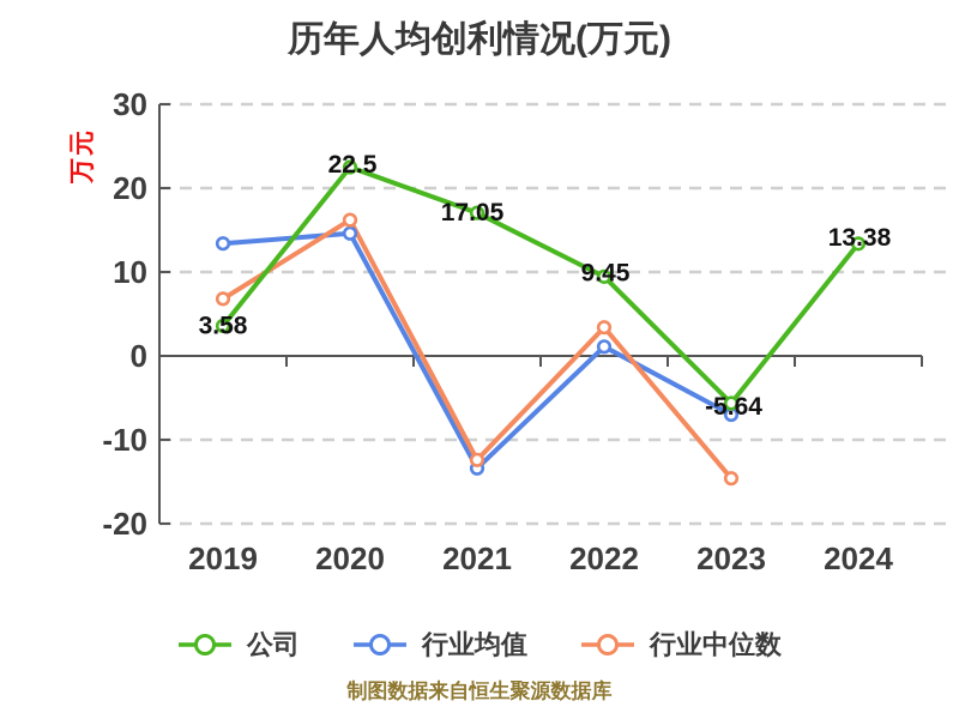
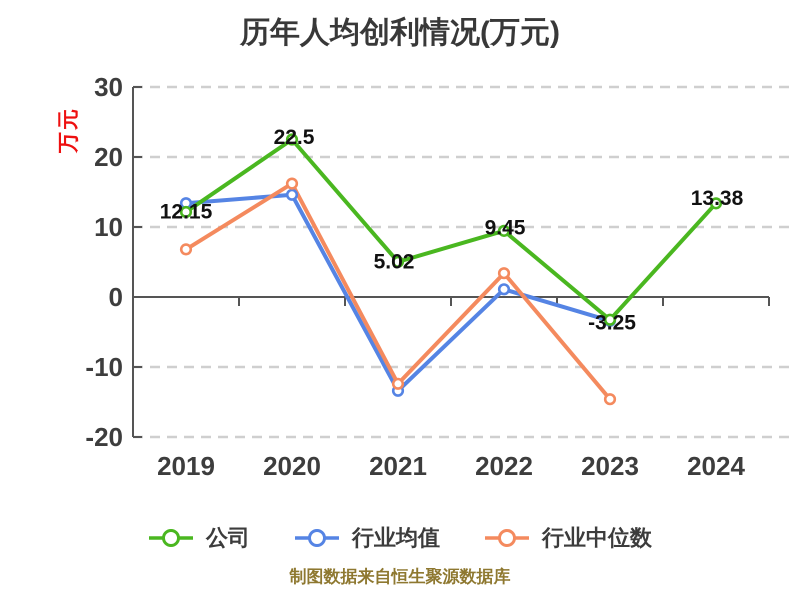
公司/2019: 3.58 -> 12.15
公司/2021: 17.05 -> 5.02
公司/2023: -5.64 -> -3.25
行业均值/2023: -7 -> -3
